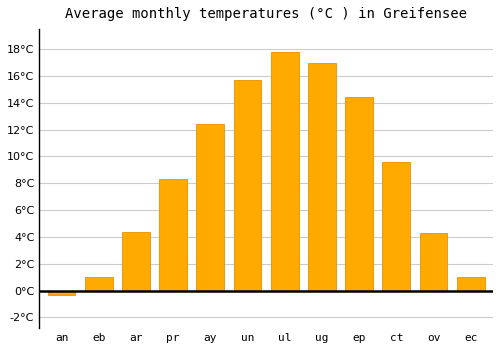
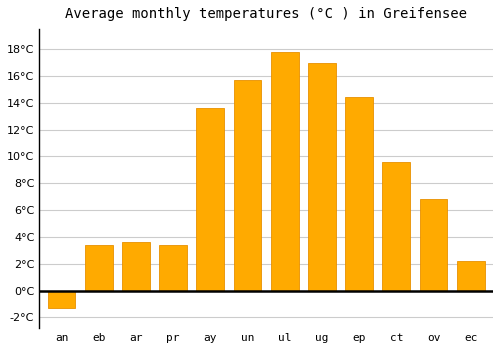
an: -0.3°C -> -1.3°C
eb: 1.0°C -> 3.4°C
ar: 4.4°C -> 3.6°C
pr: 8.3°C -> 3.4°C
ay: 12.4°C -> 13.6°C
ov: 4.3°C -> 6.8°C
ec: 1.0°C -> 2.2°C
